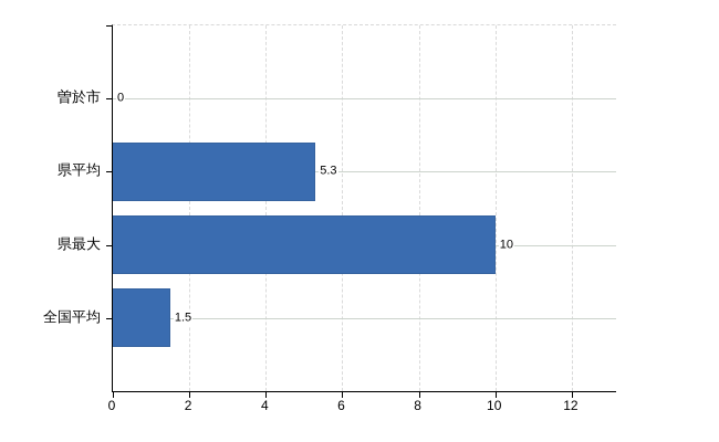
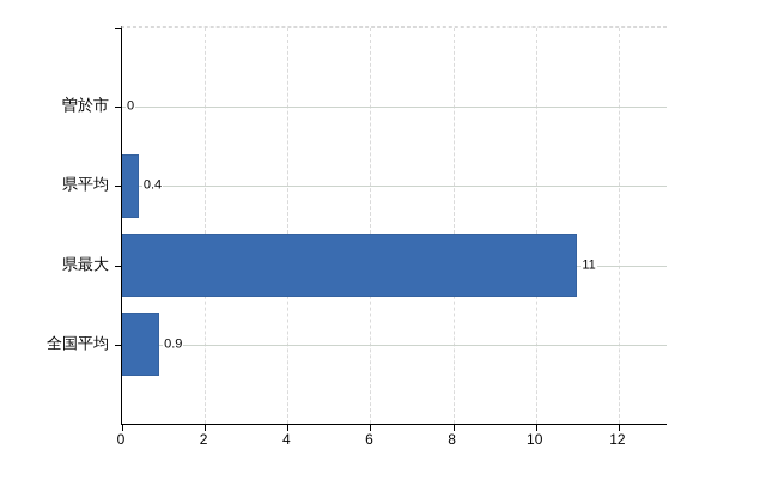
県平均: 5.3 -> 0.4
県最大: 10 -> 11
全国平均: 1.5 -> 0.9
